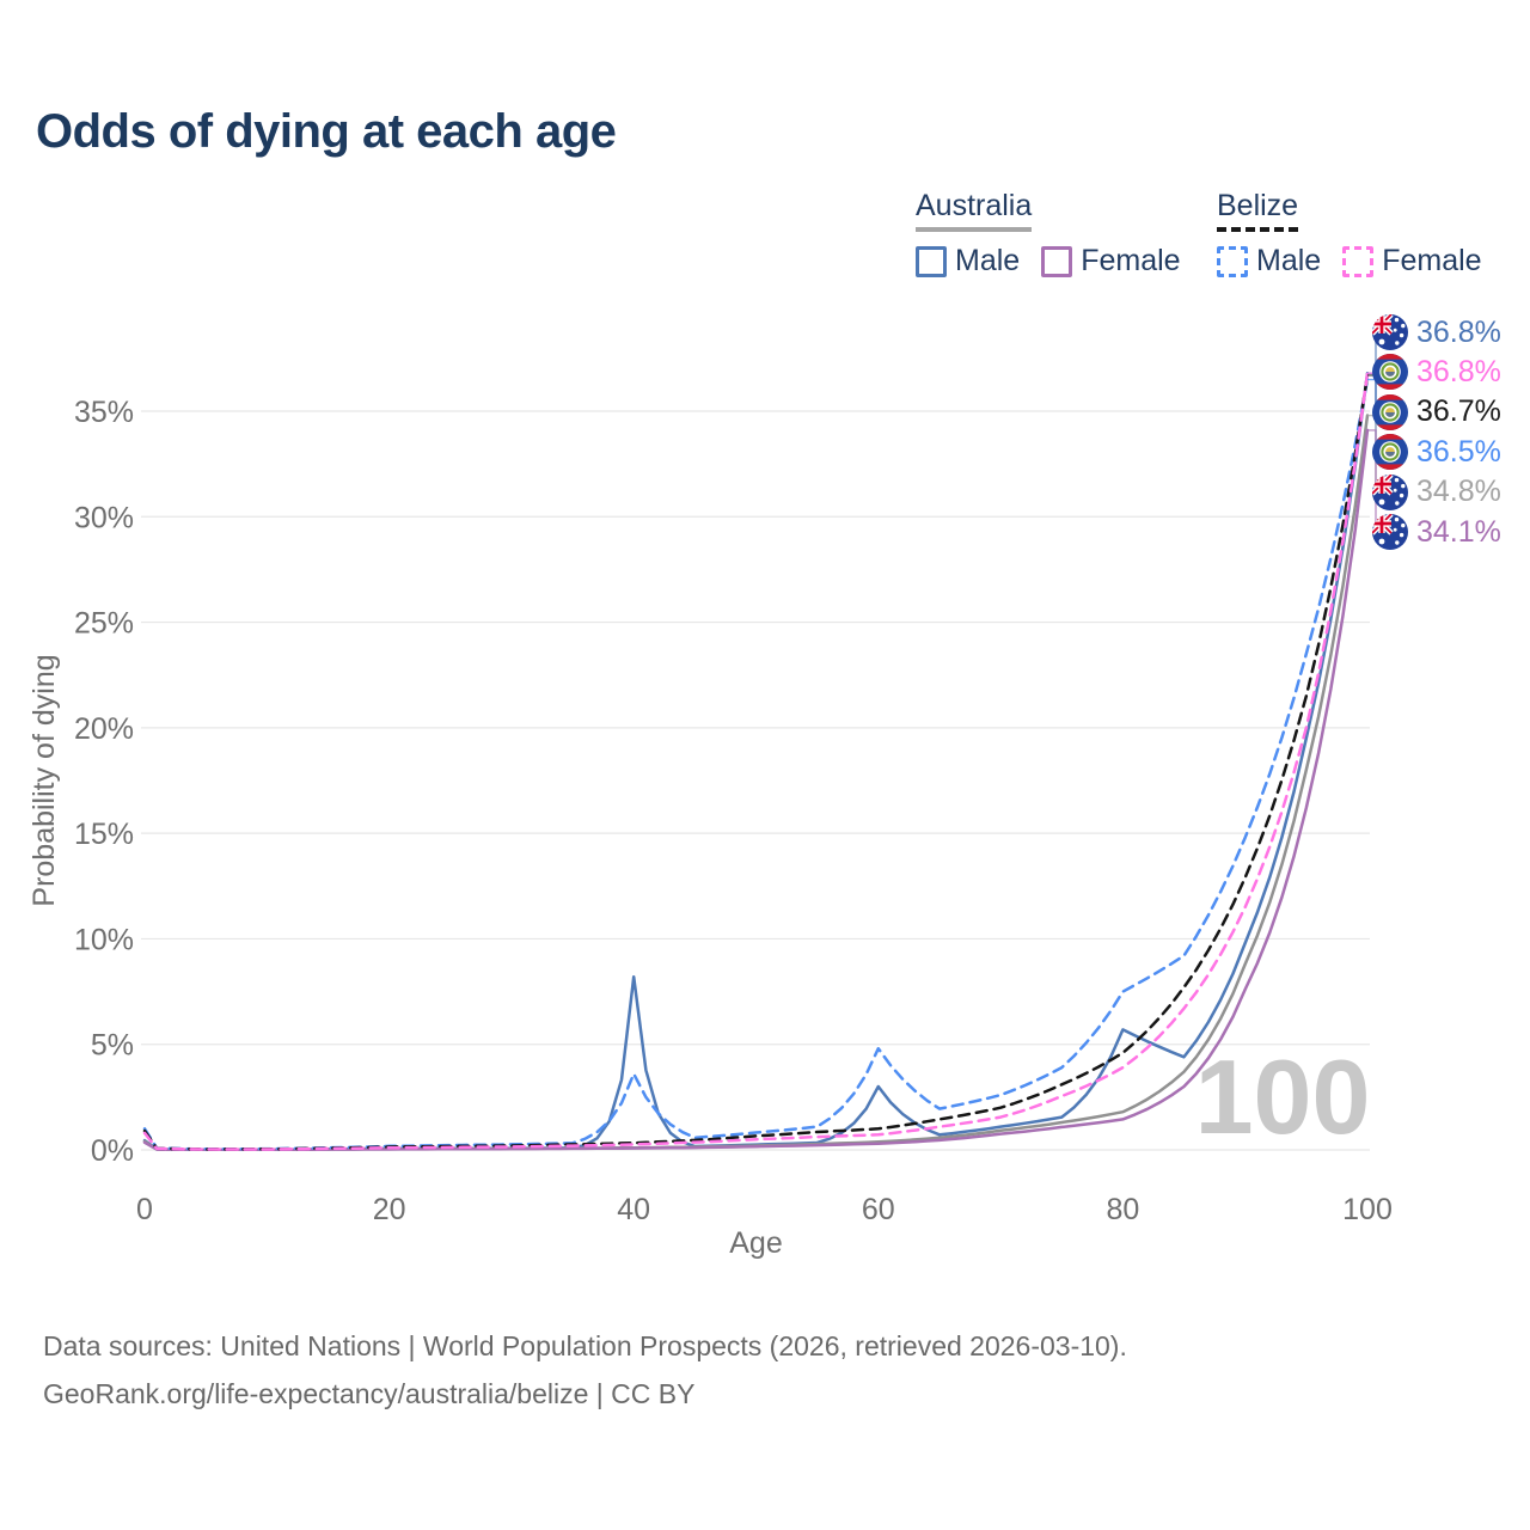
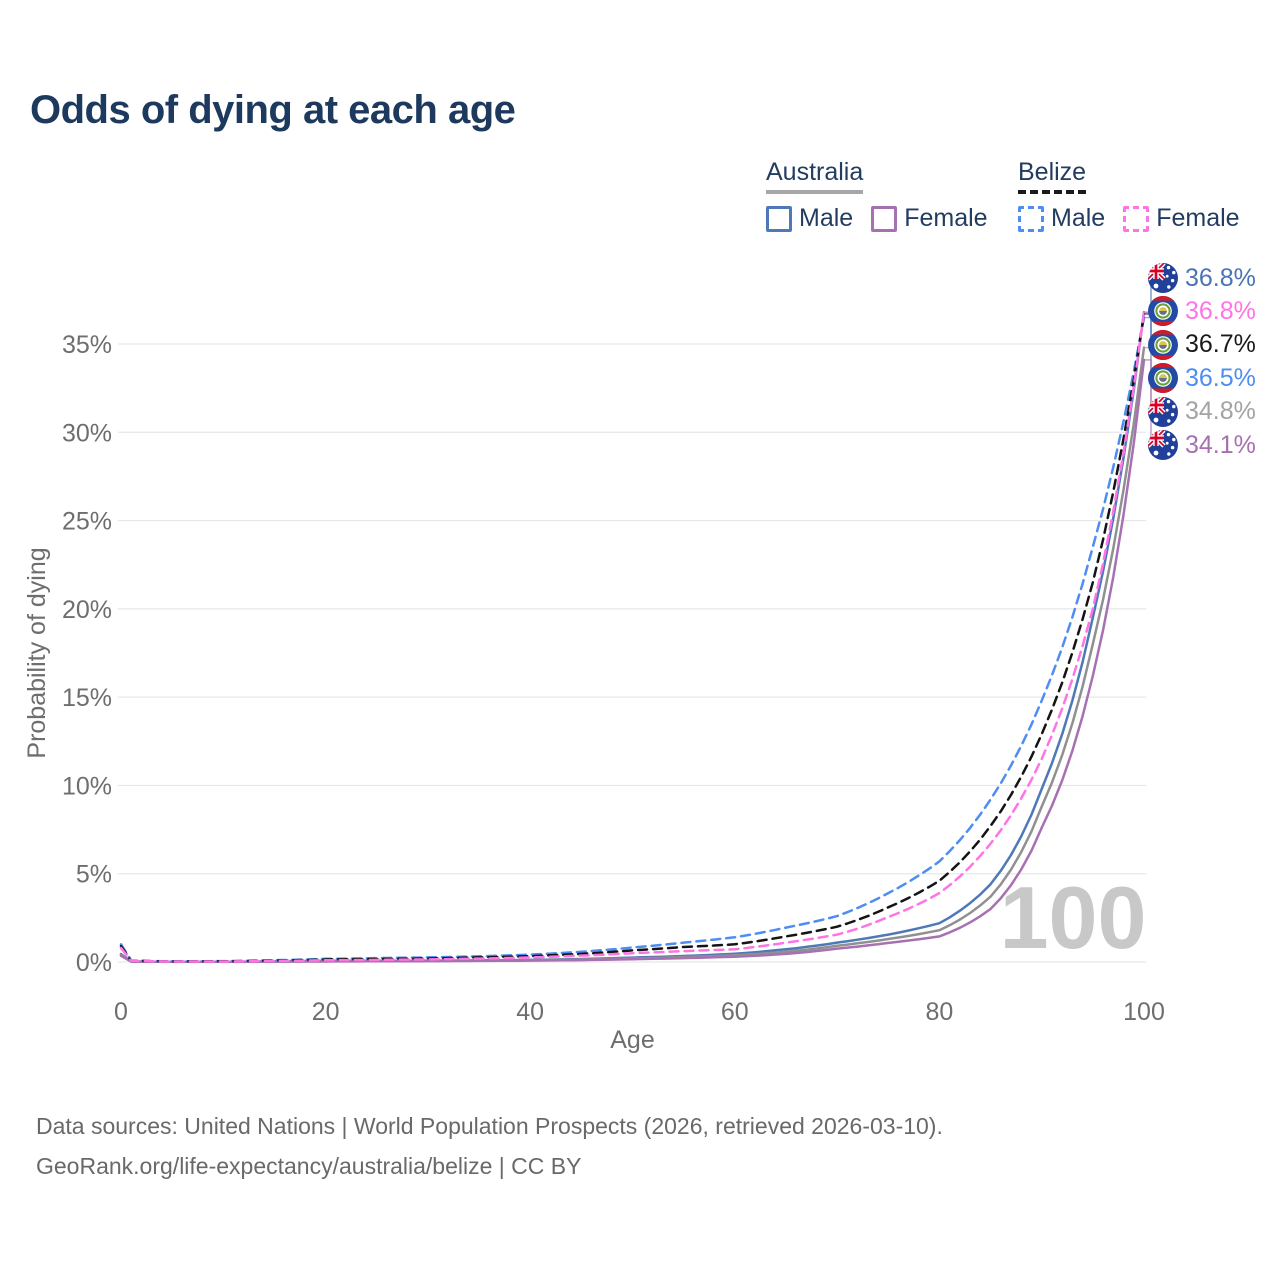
Australia Male/40: 8.2% -> 0.1%
Belize Male/40: 3.6% -> 0.4%
Australia Male/60: 3.0% -> 0.5%
Belize Male/60: 4.8% -> 1.4%
Australia Male/80: 5.7% -> 2.2%
Belize Male/80: 7.5% -> 5.7%
